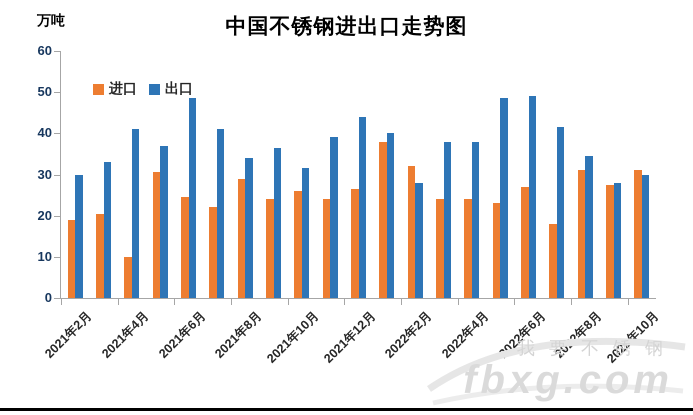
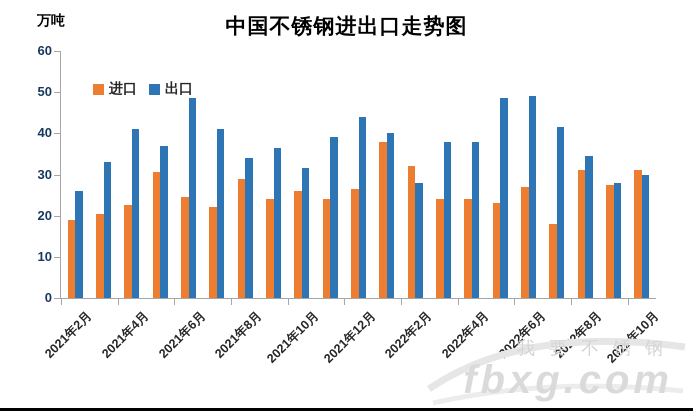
出口/2021年2月: 30 -> 26
进口/2021年4月: 10 -> 22
